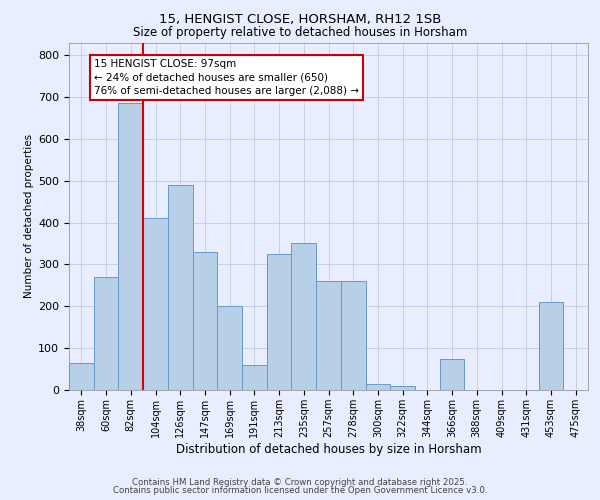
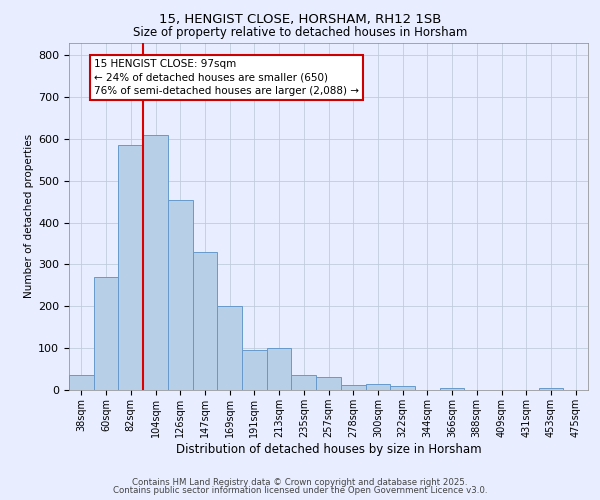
38sqm: 65 -> 35
82sqm: 685 -> 585
104sqm: 410 -> 610
126sqm: 490 -> 455
191sqm: 60 -> 95
213sqm: 325 -> 100
235sqm: 350 -> 35
257sqm: 260 -> 30
278sqm: 260 -> 13
366sqm: 75 -> 4
453sqm: 210 -> 5
